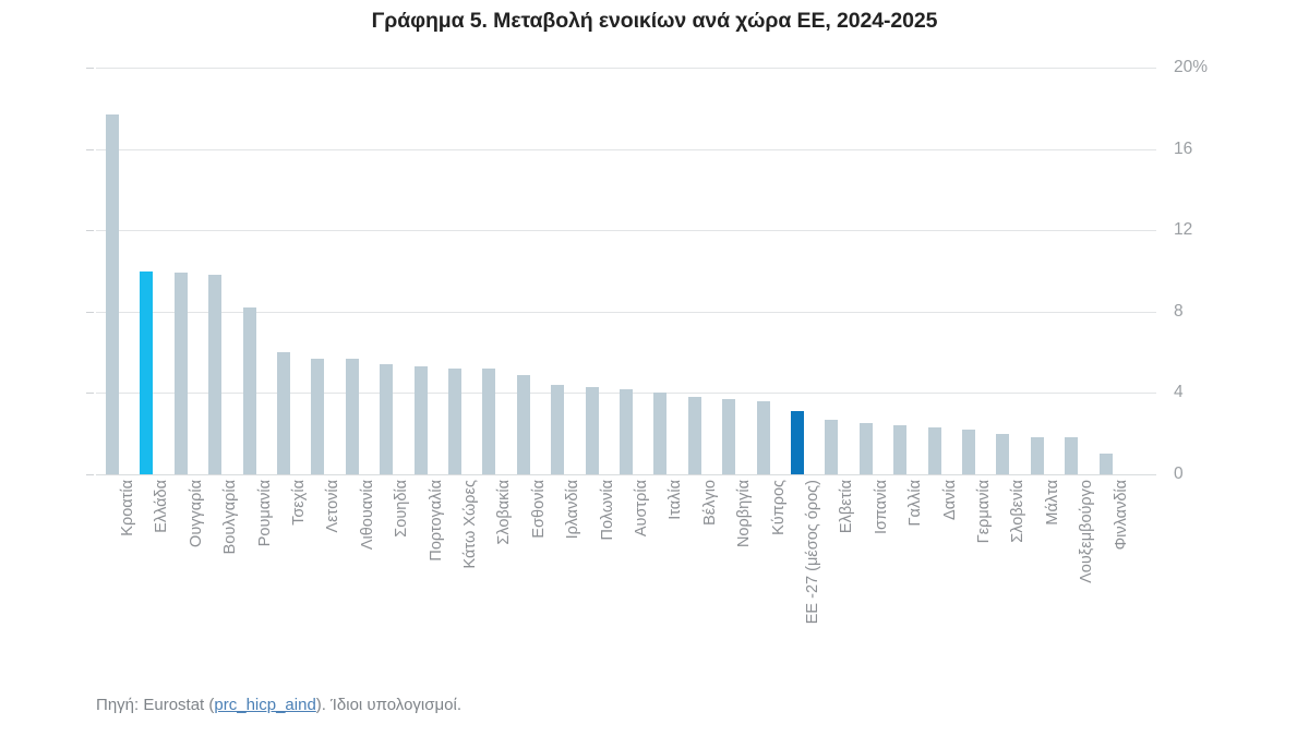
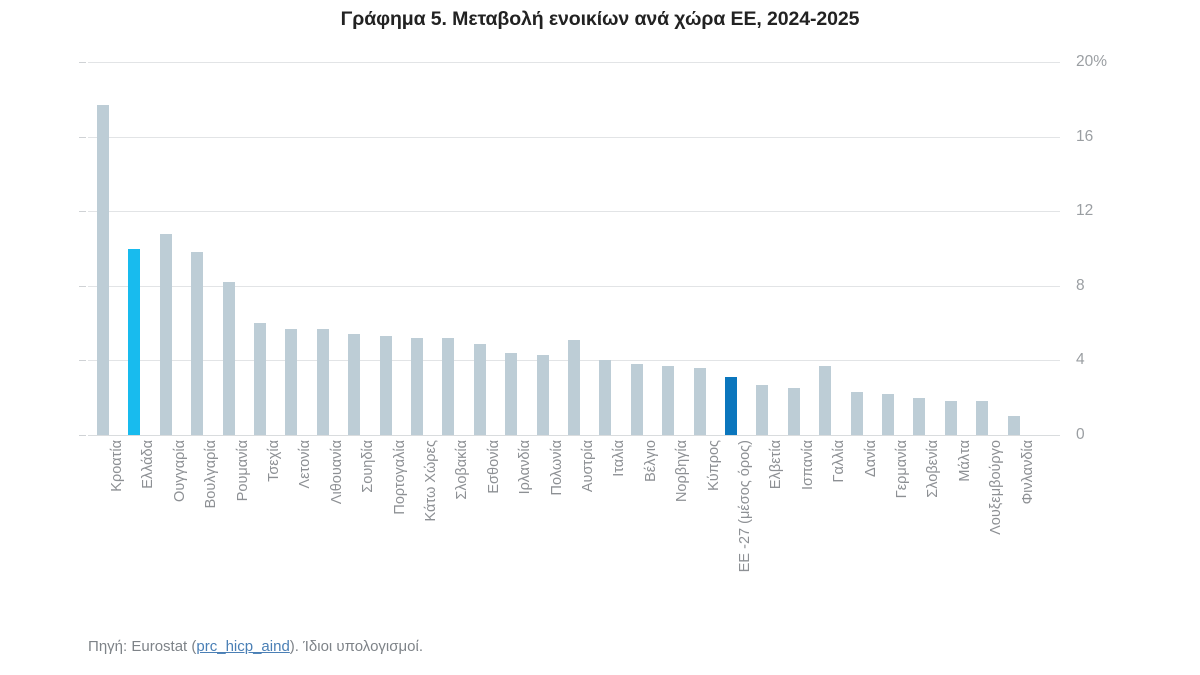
Ουγγαρία: 9.9% -> 10.8%
Αυστρία: 4.2% -> 5.1%
Γαλλία: 2.4% -> 3.7%
